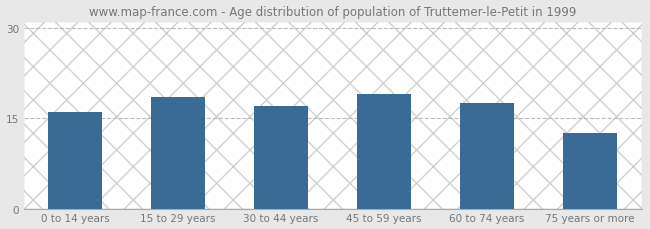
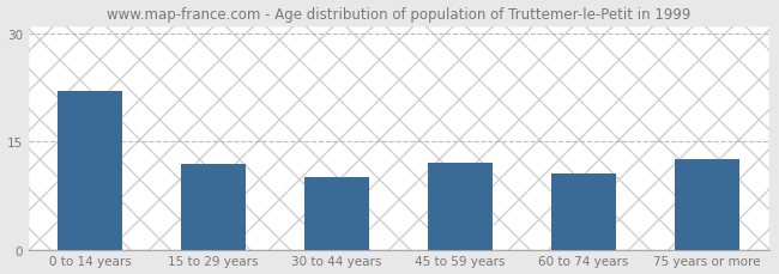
0 to 14 years: 16.0 -> 22.0
15 to 29 years: 18.5 -> 11.8
30 to 44 years: 17.0 -> 10.0
45 to 59 years: 19.0 -> 12.0
60 to 74 years: 17.5 -> 10.6
